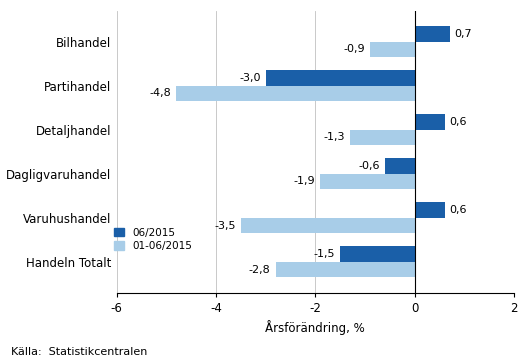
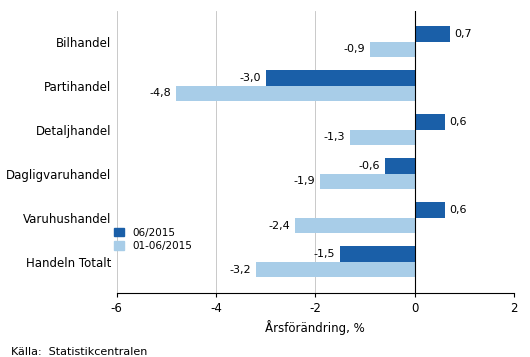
01-06/2015/Varuhushandel: -3,5 -> -2,4
01-06/2015/Handeln Totalt: -2,8 -> -3,2
